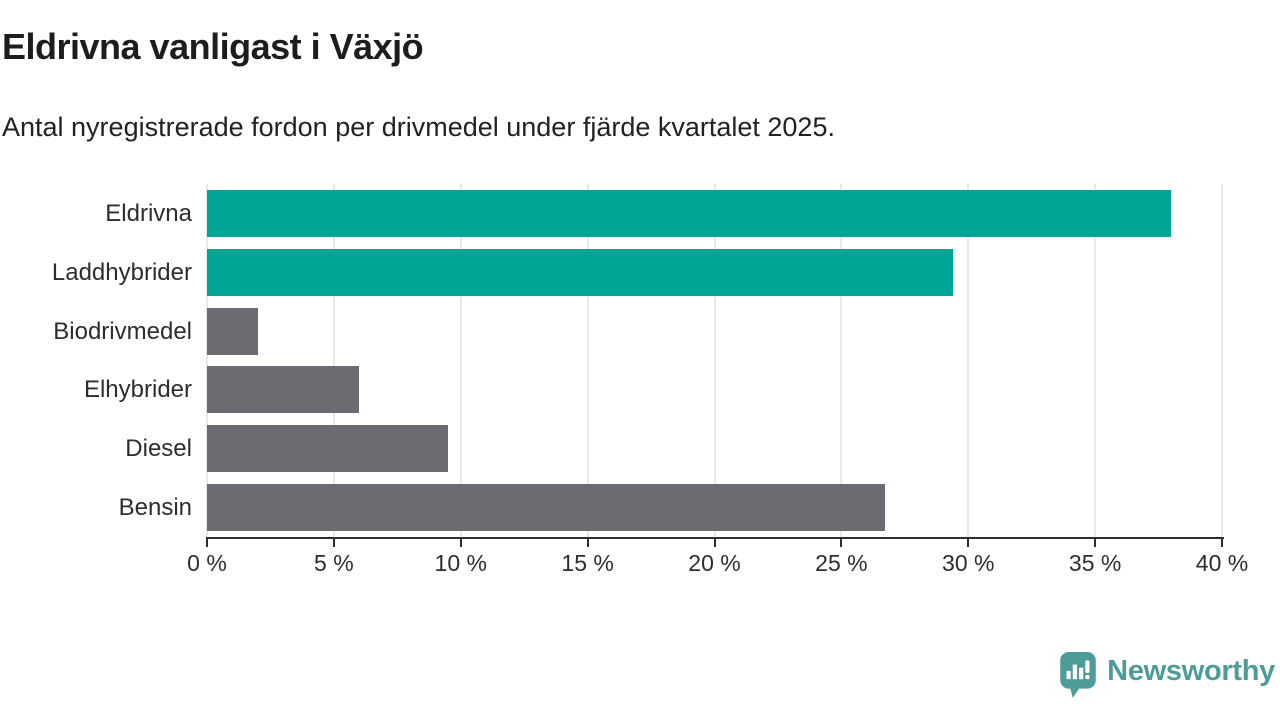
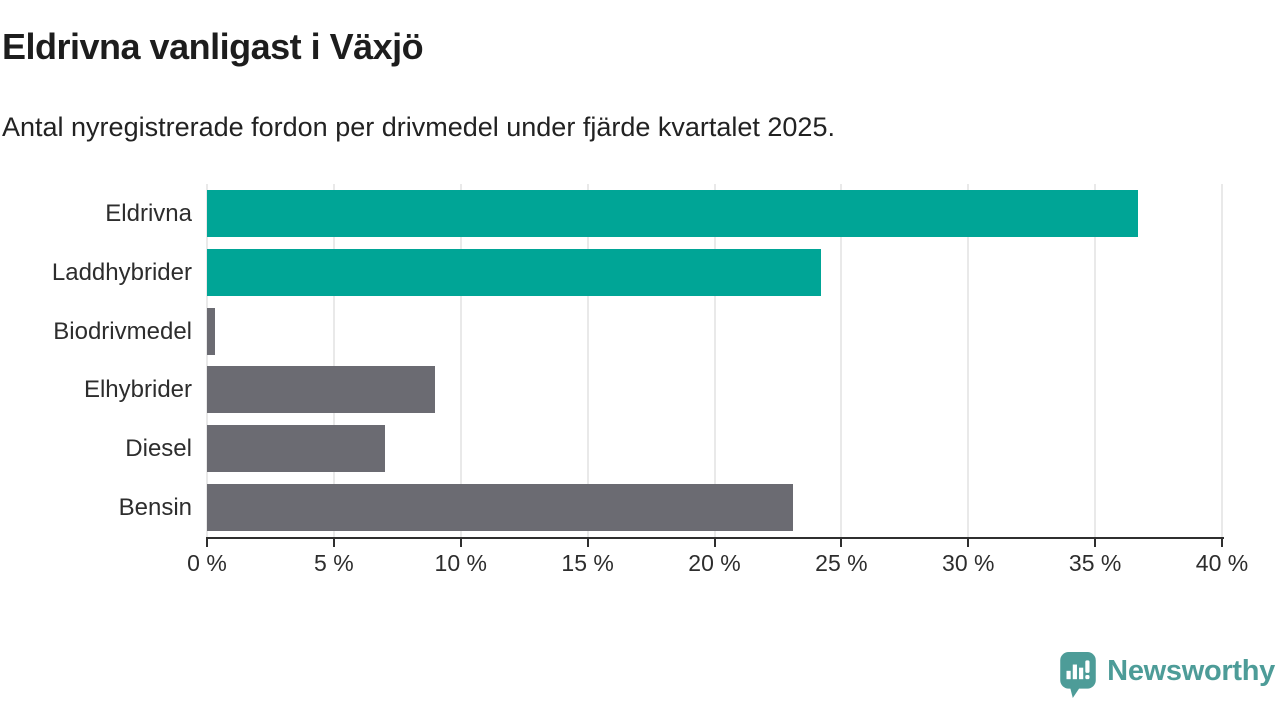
Eldrivna: 38.0% -> 36.7%
Laddhybrider: 29.4% -> 24.2%
Biodrivmedel: 2.0% -> 0.3%
Elhybrider: 6.0% -> 9.0%
Diesel: 9.5% -> 7.0%
Bensin: 26.7% -> 23.1%
